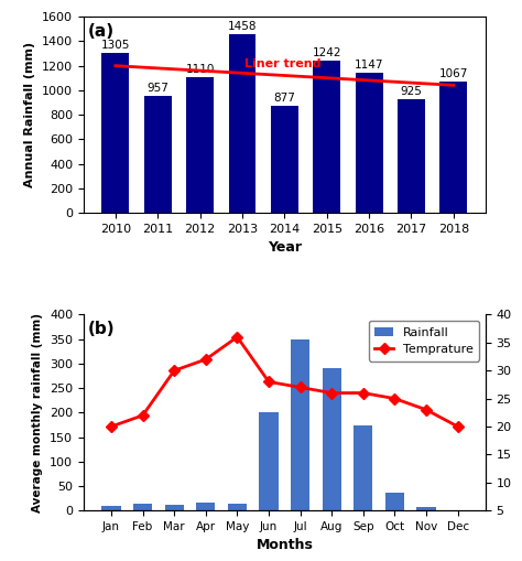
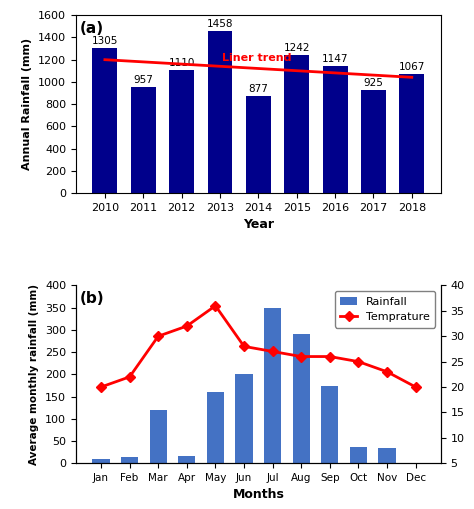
Rainfall/Mar: 12 -> 120
Rainfall/May: 14 -> 160
Rainfall/Nov: 8 -> 35
